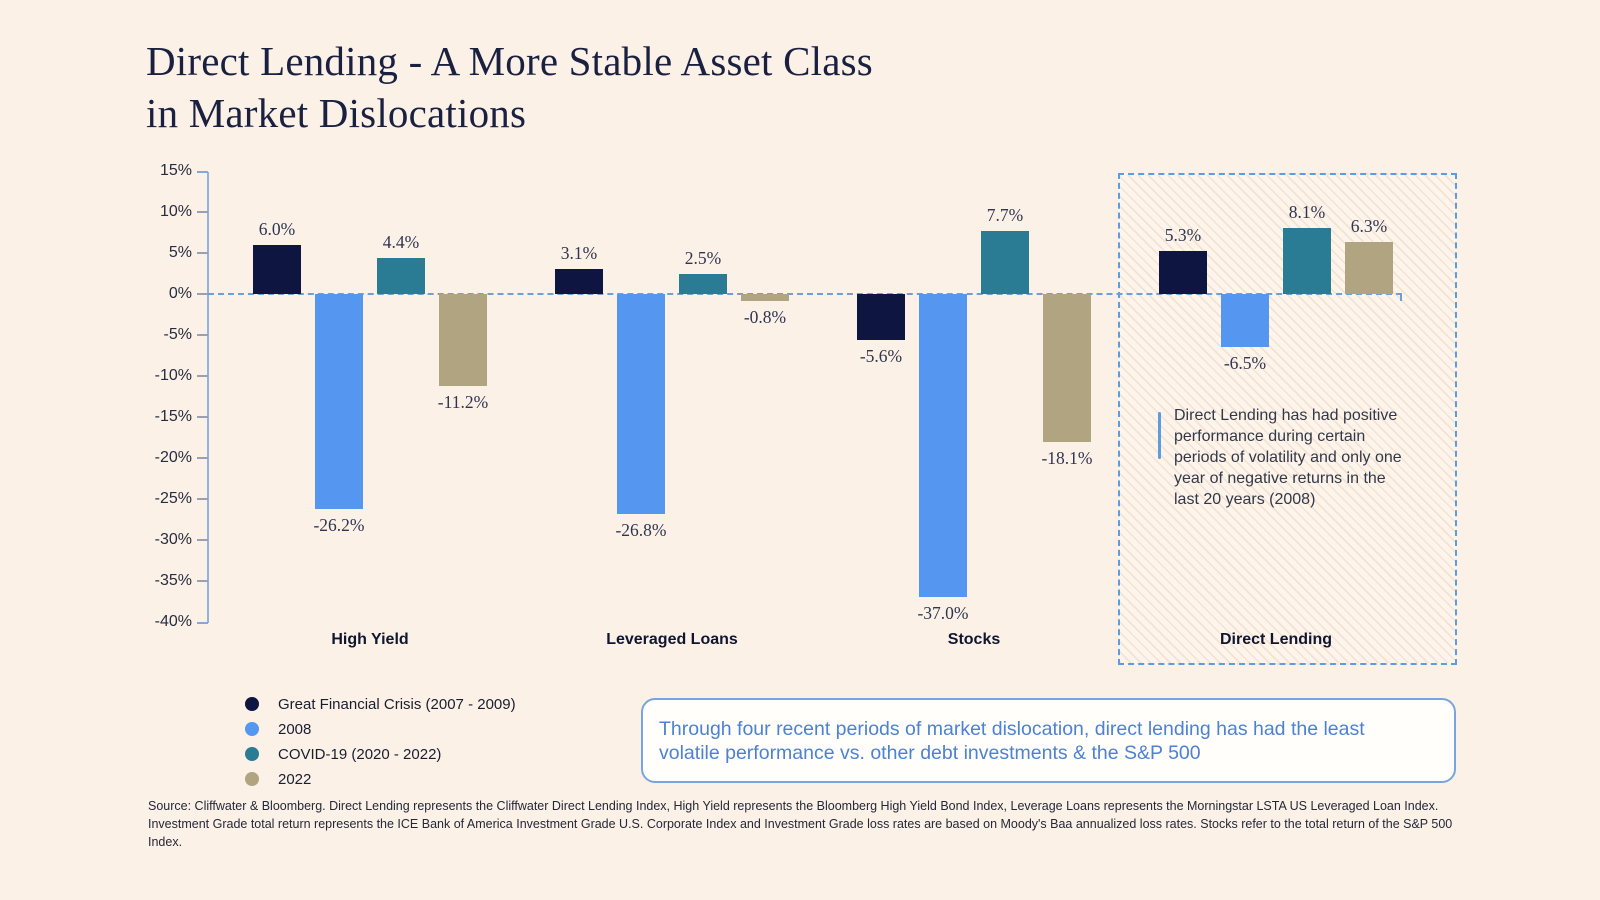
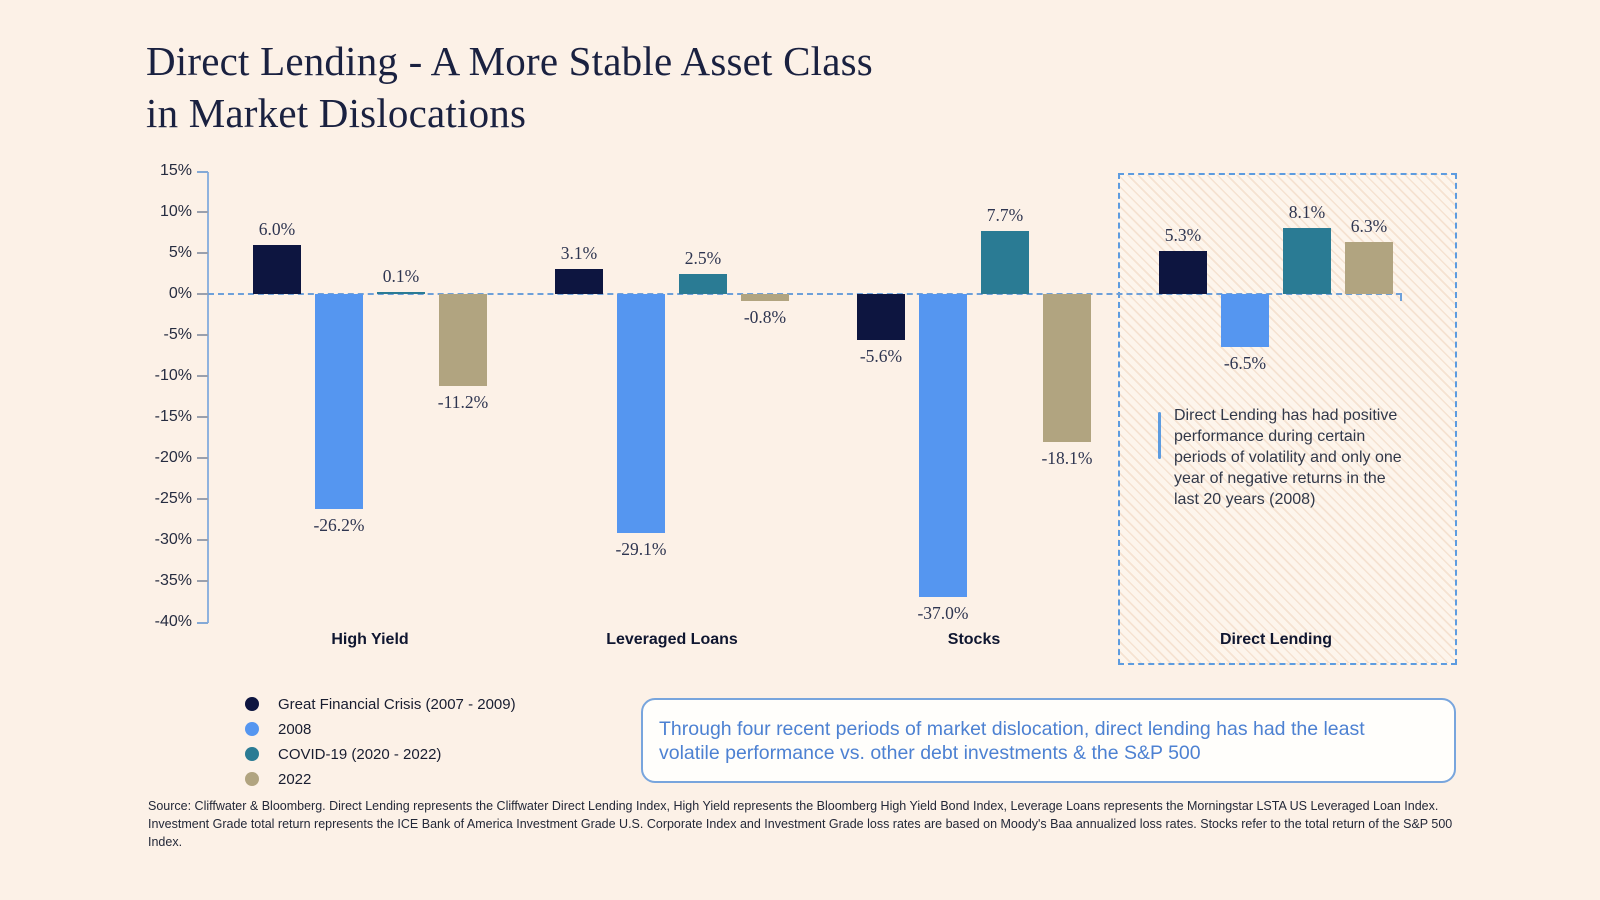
COVID-19 (2020 - 2022)/High Yield: 4.4% -> 0.1%
2008/Leveraged Loans: -26.8% -> -29.1%
